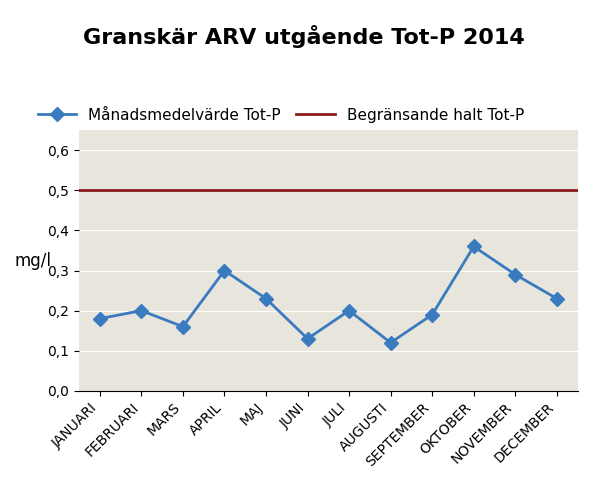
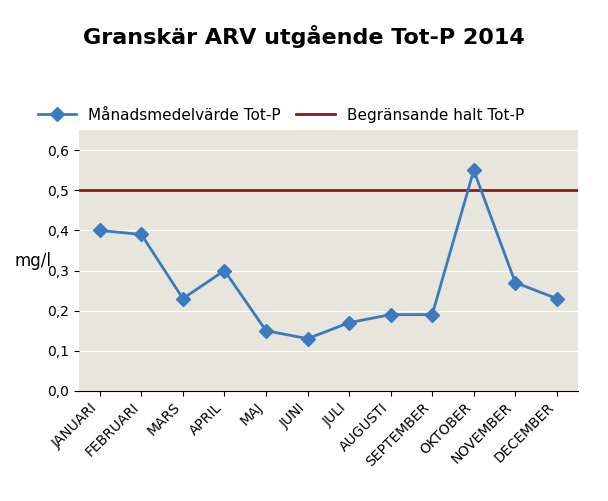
JANUARI: 0,18 -> 0,40
FEBRUARI: 0,20 -> 0,39
MARS: 0,16 -> 0,23
MAJ: 0,23 -> 0,15
JULI: 0,20 -> 0,17
AUGUSTI: 0,12 -> 0,19
OKTOBER: 0,36 -> 0,55
NOVEMBER: 0,29 -> 0,27
